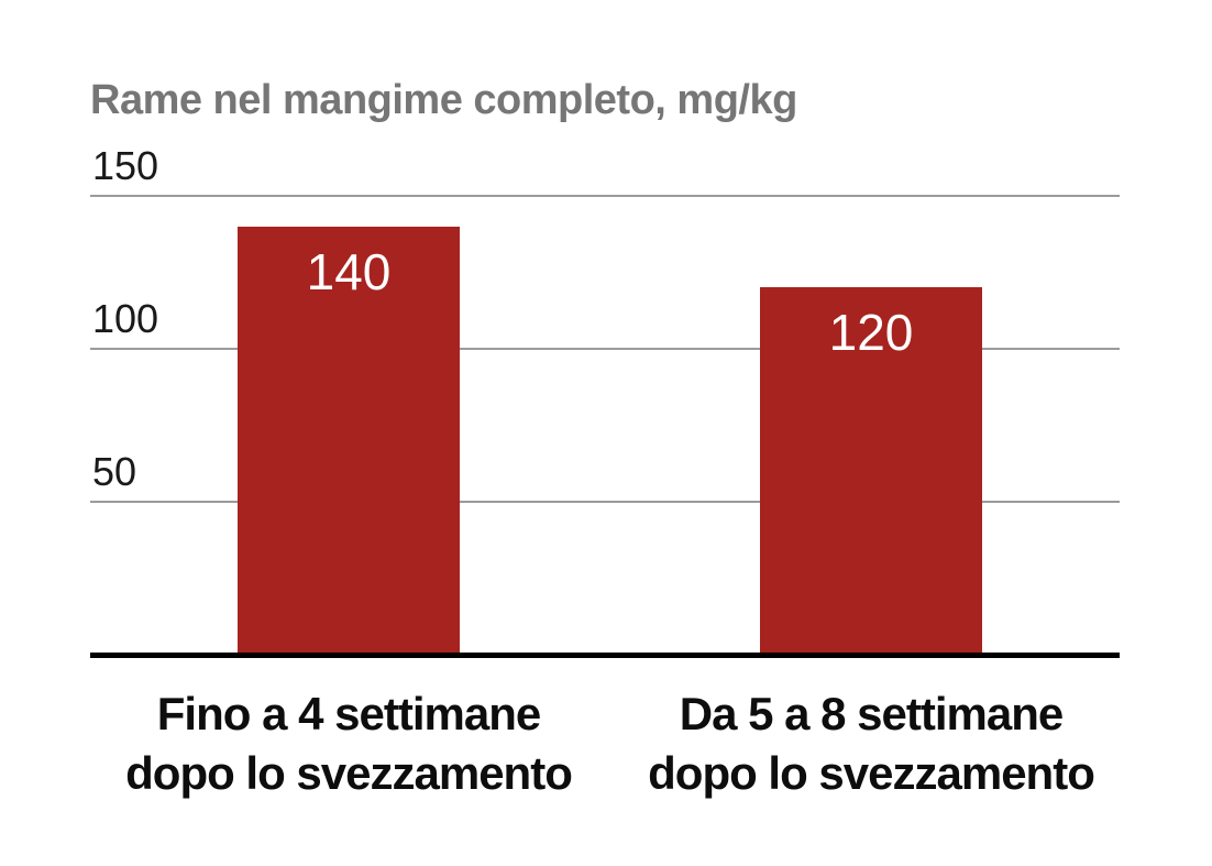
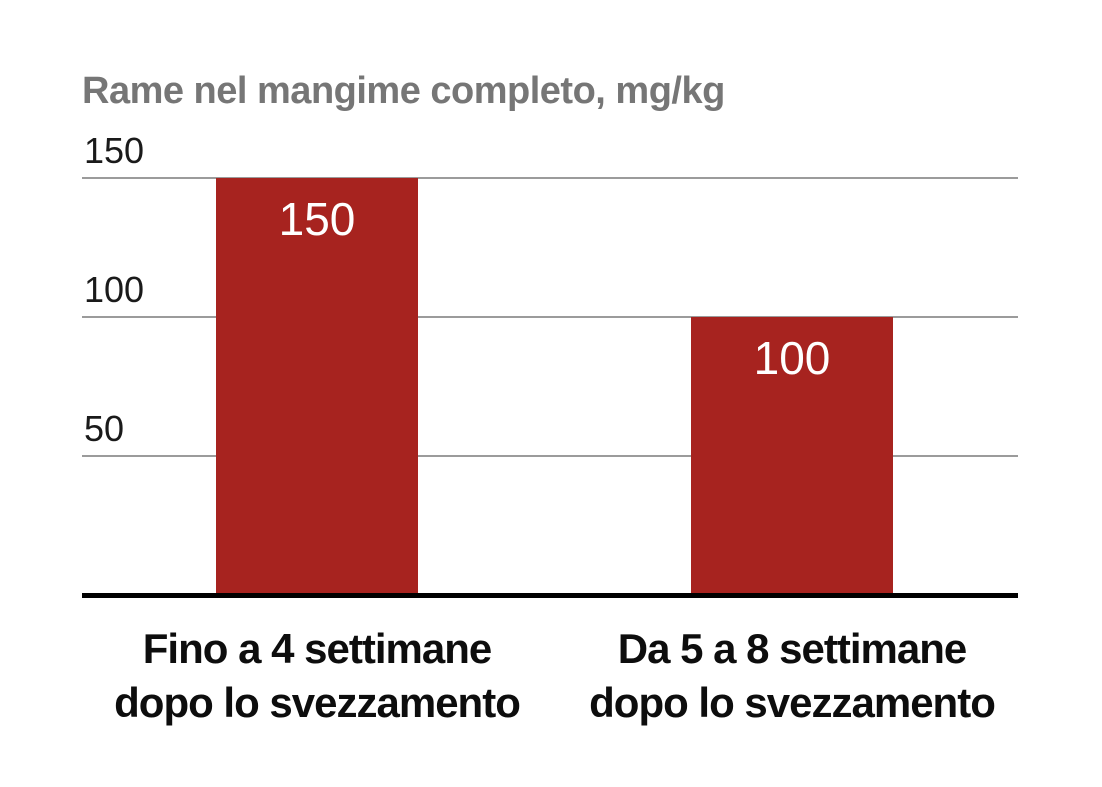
Fino a 4 settimane dopo lo svezzamento: 140 -> 150
Da 5 a 8 settimane dopo lo svezzamento: 120 -> 100
